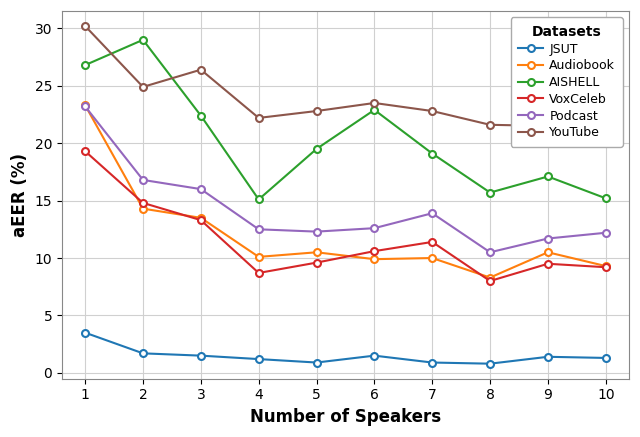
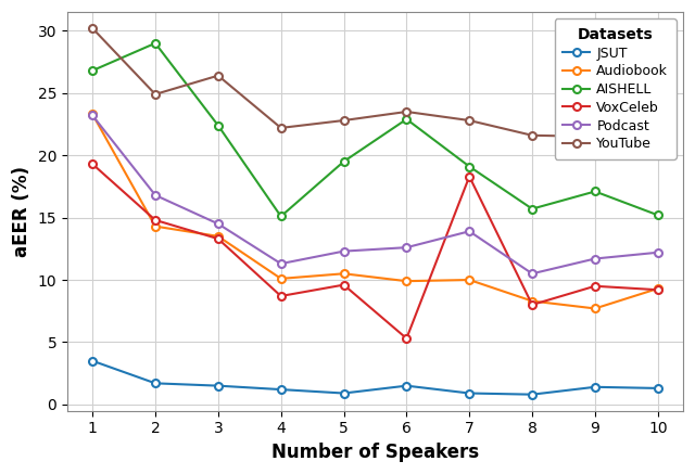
Podcast/3: 16.0 -> 14.5
Podcast/4: 12.5 -> 11.3
VoxCeleb/6: 10.6 -> 5.3
VoxCeleb/7: 11.4 -> 18.3
Audiobook/9: 10.5 -> 7.7
